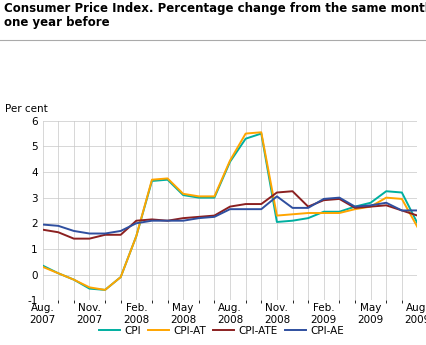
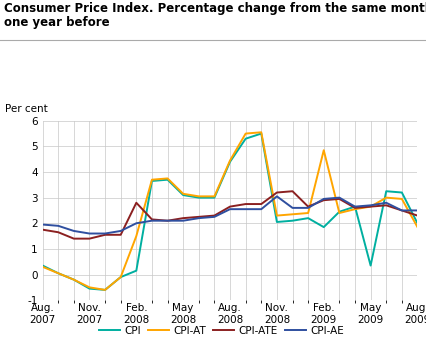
CPI/Feb. 2008: 1.50 -> 0.15
CPI-ATE/Feb. 2008: 2.10 -> 2.80
CPI/Feb. 2009: 2.45 -> 1.85
CPI-AT/Feb. 2009: 2.40 -> 4.85
CPI/May 2009: 2.80 -> 0.35
